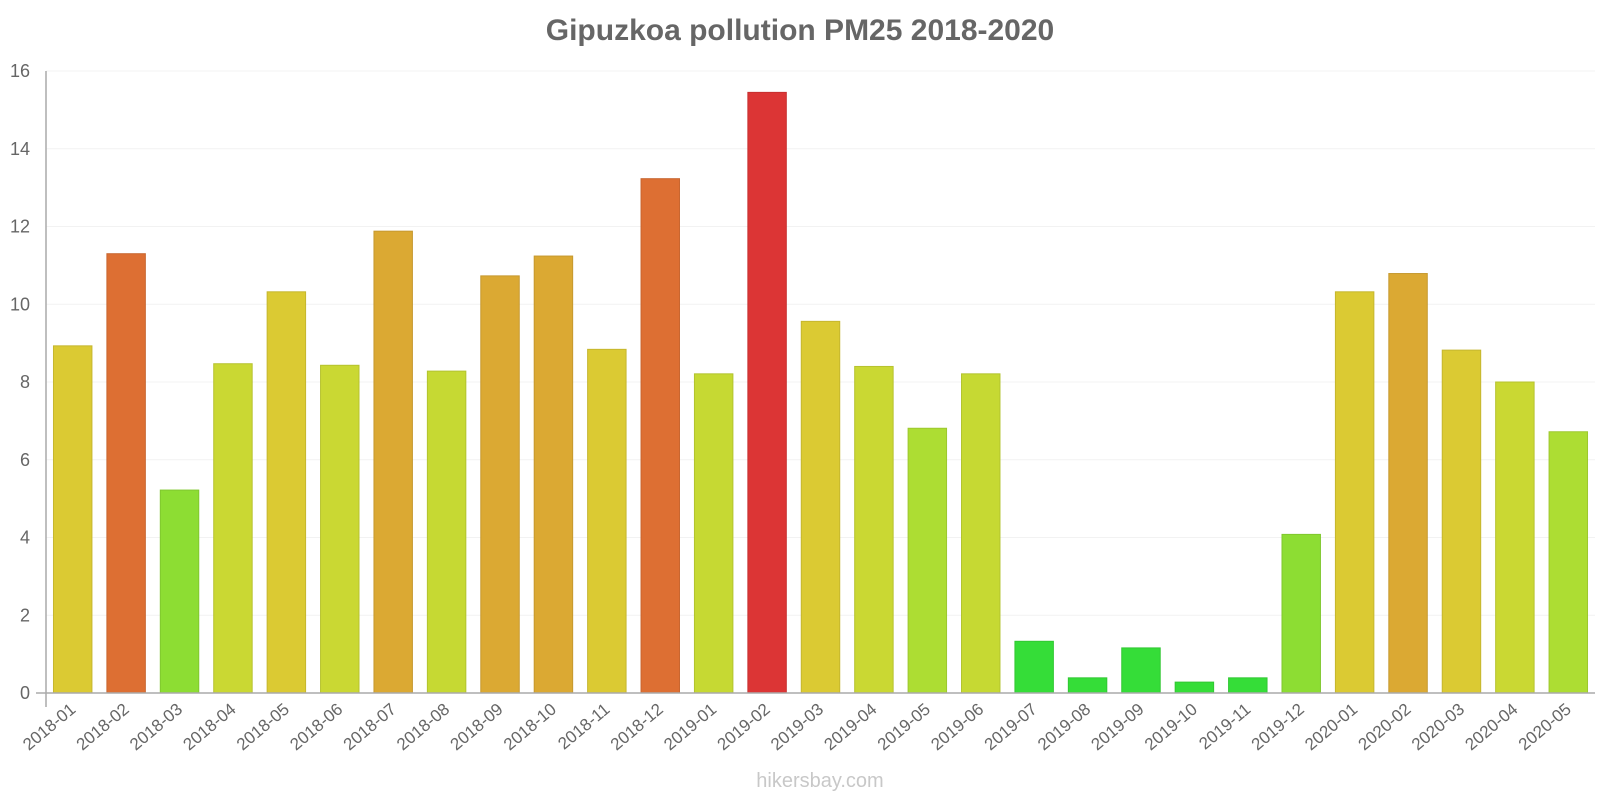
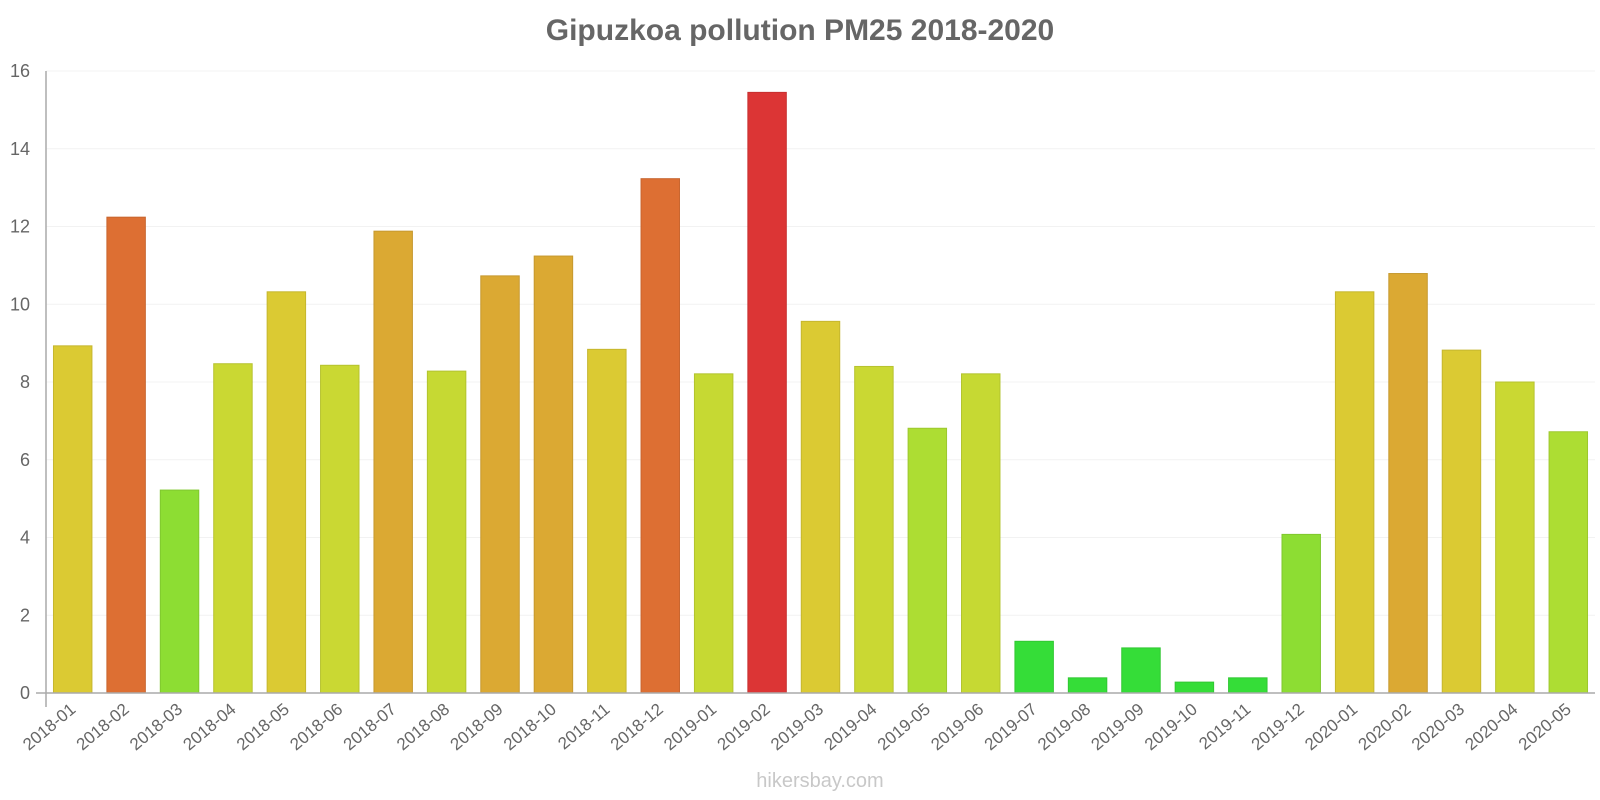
2018-02: 11.3 -> 12.2
